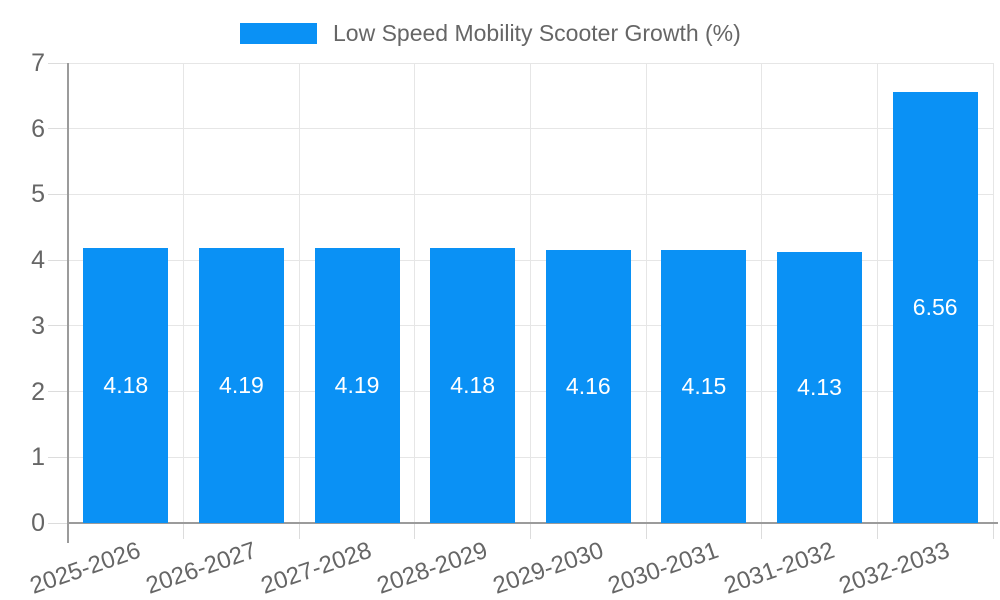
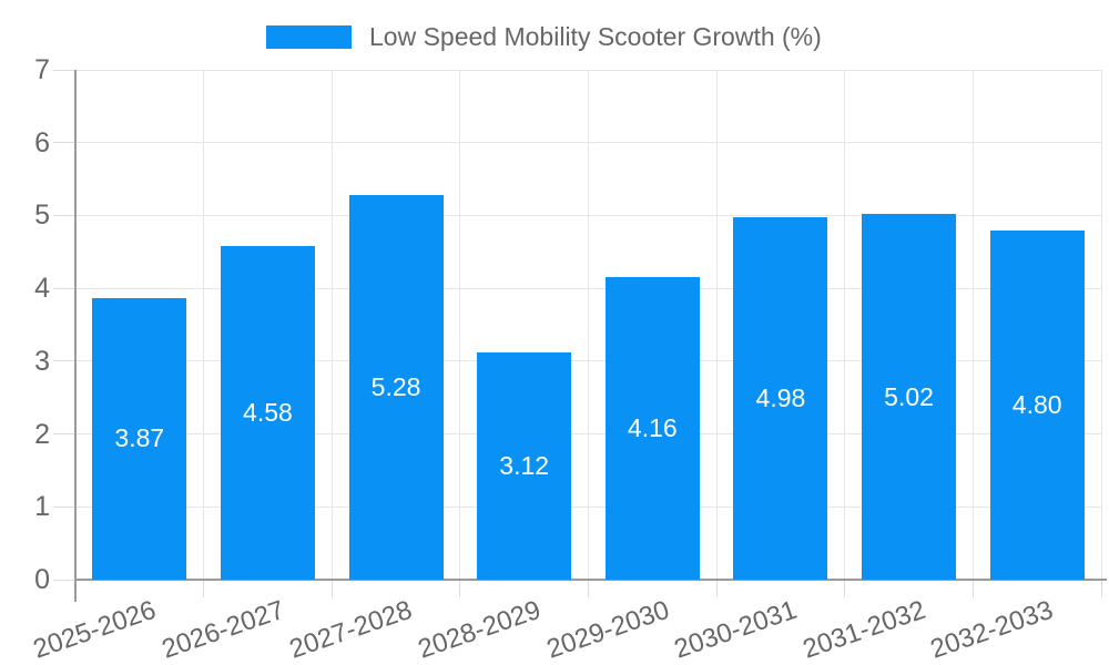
2025-2026: 4.18 -> 3.87
2026-2027: 4.19 -> 4.58
2027-2028: 4.19 -> 5.28
2028-2029: 4.18 -> 3.12
2030-2031: 4.15 -> 4.98
2031-2032: 4.13 -> 5.02
2032-2033: 6.56 -> 4.80
